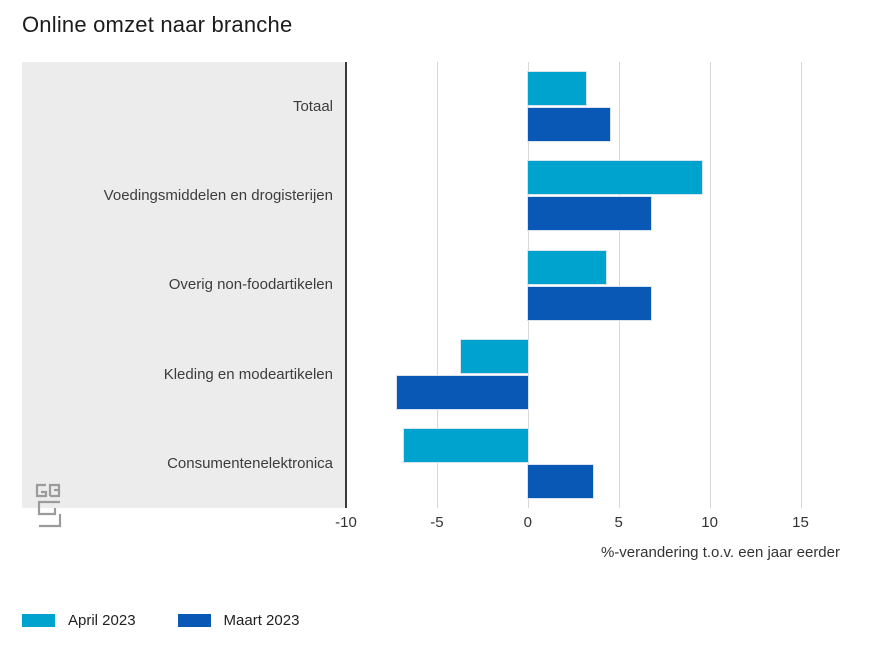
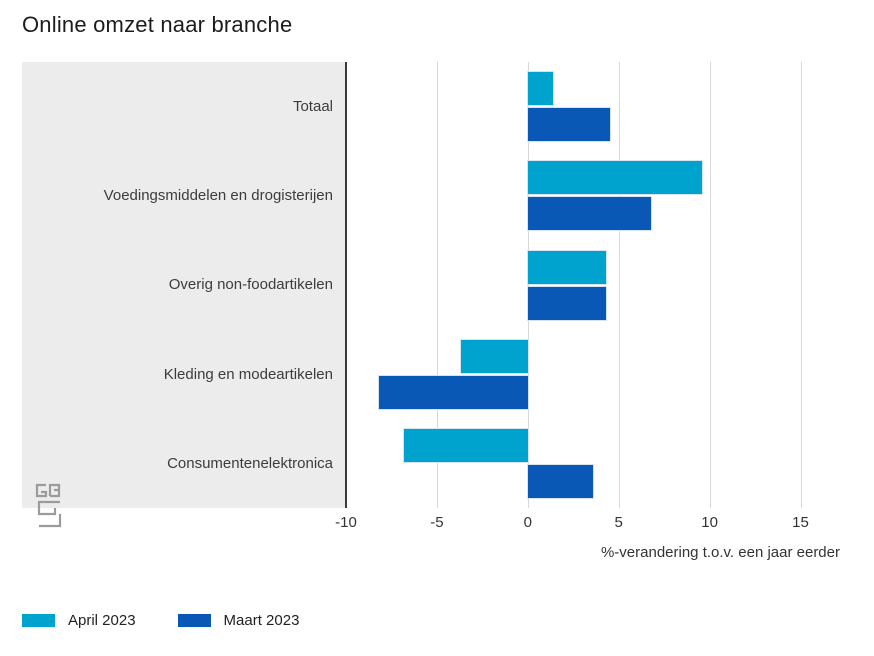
April 2023/Totaal: 3.2 -> 1.4
Maart 2023/Overig non-foodartikelen: 6.8 -> 4.3
Maart 2023/Kleding en modeartikelen: -7.2 -> -8.2
